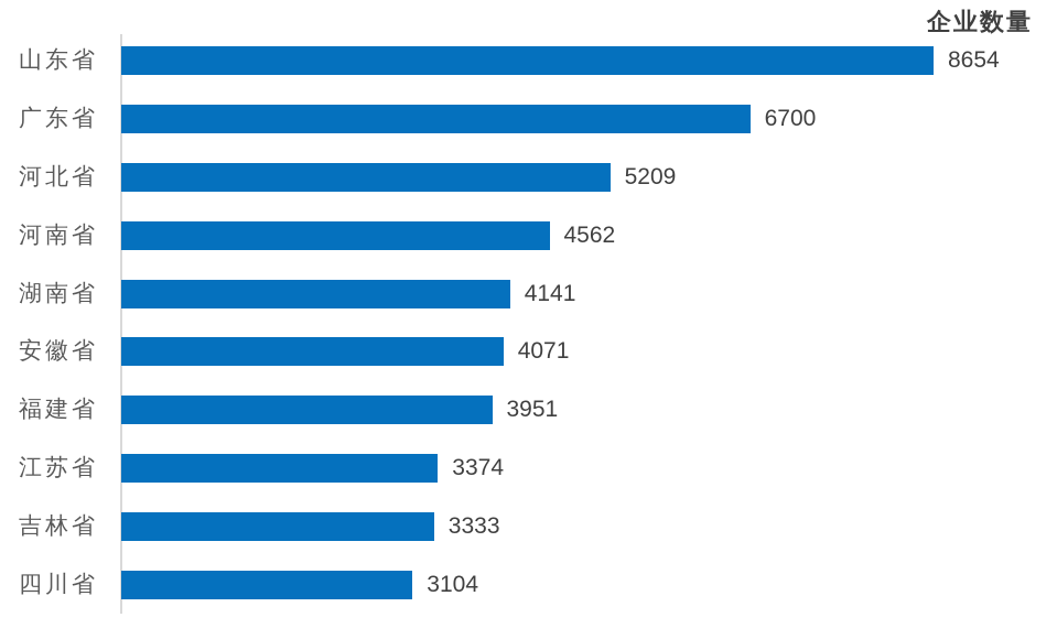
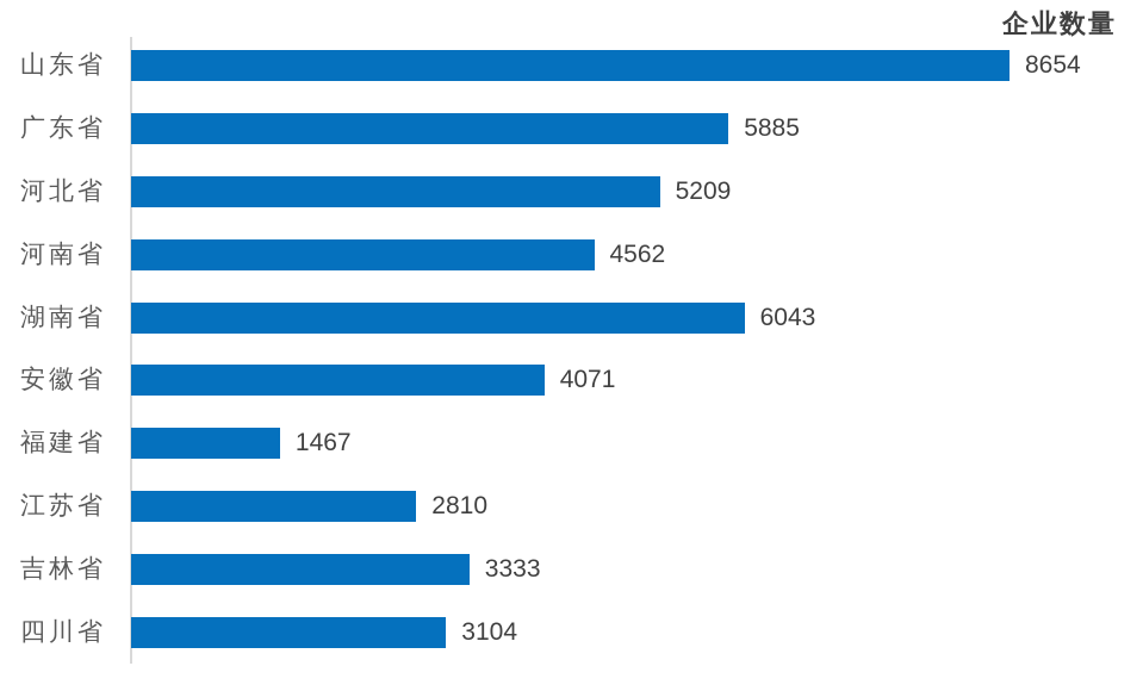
广东省: 6700 -> 5885
湖南省: 4141 -> 6043
福建省: 3951 -> 1467
江苏省: 3374 -> 2810
